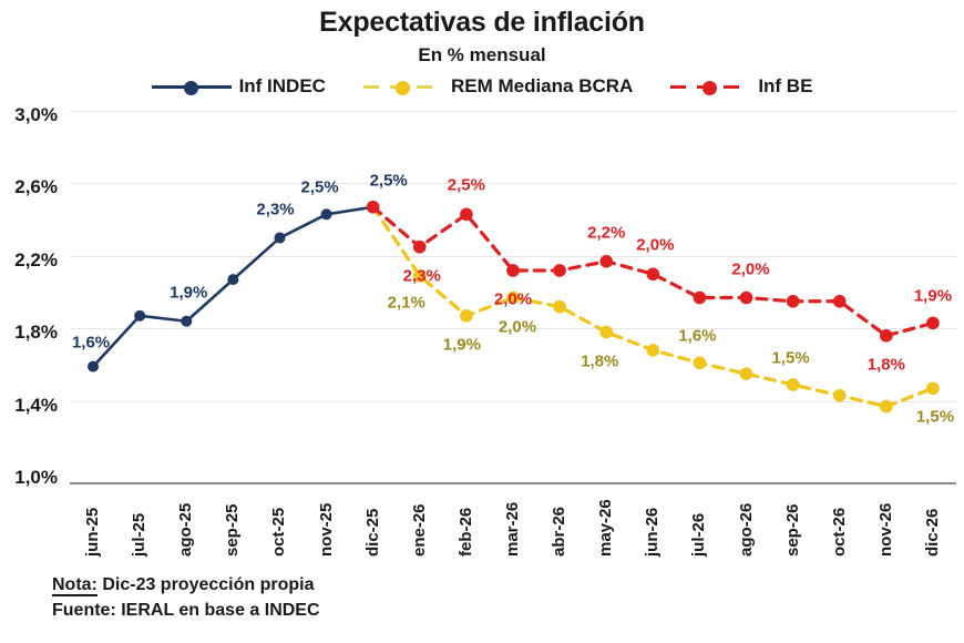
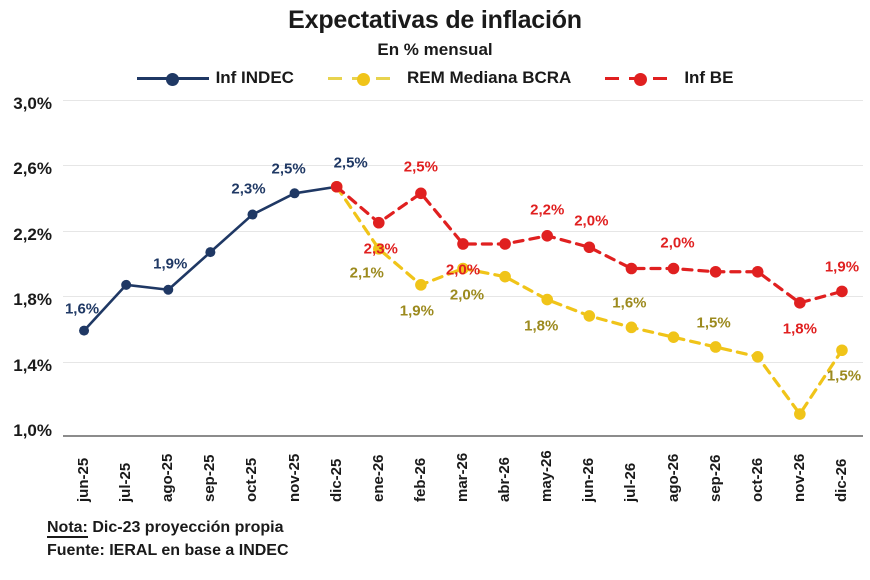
REM Mediana BCRA/nov-26: 1,40% -> 1,11%
